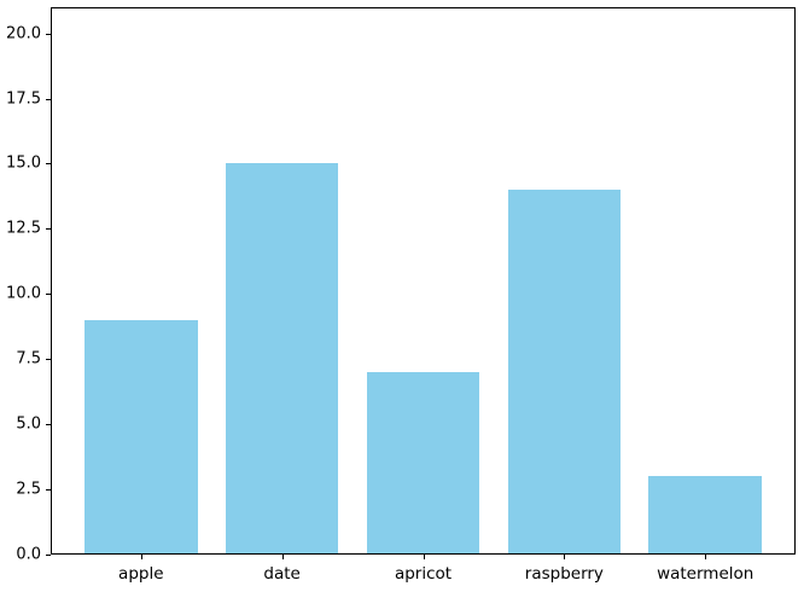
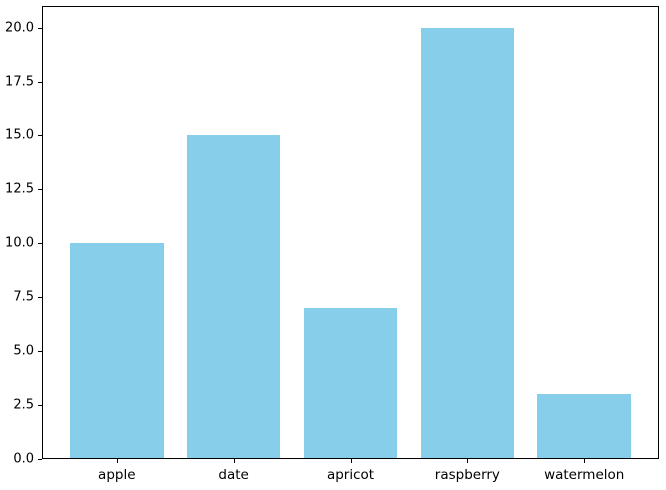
apple: 9 -> 10
raspberry: 14 -> 20
